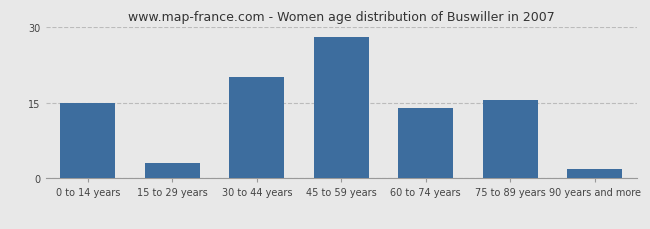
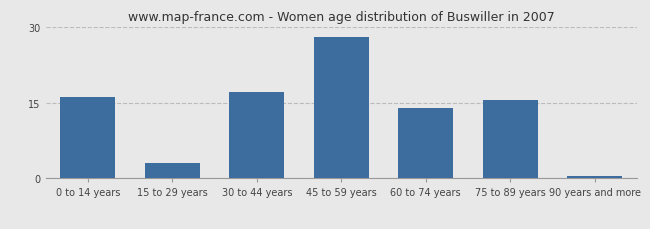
0 to 14 years: 15.0 -> 16.0
30 to 44 years: 20.0 -> 17.0
90 years and more: 1.8 -> 0.4
